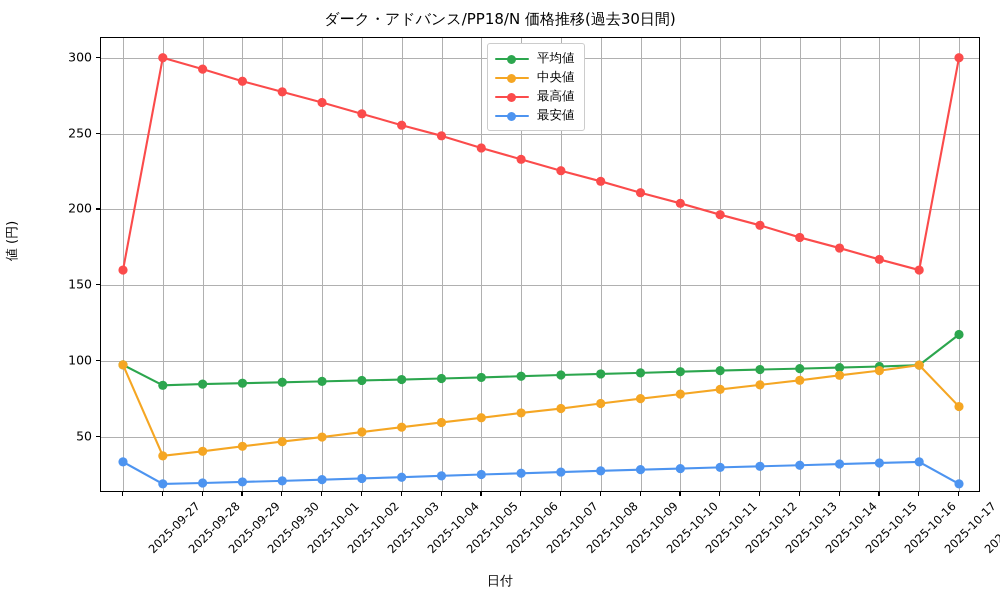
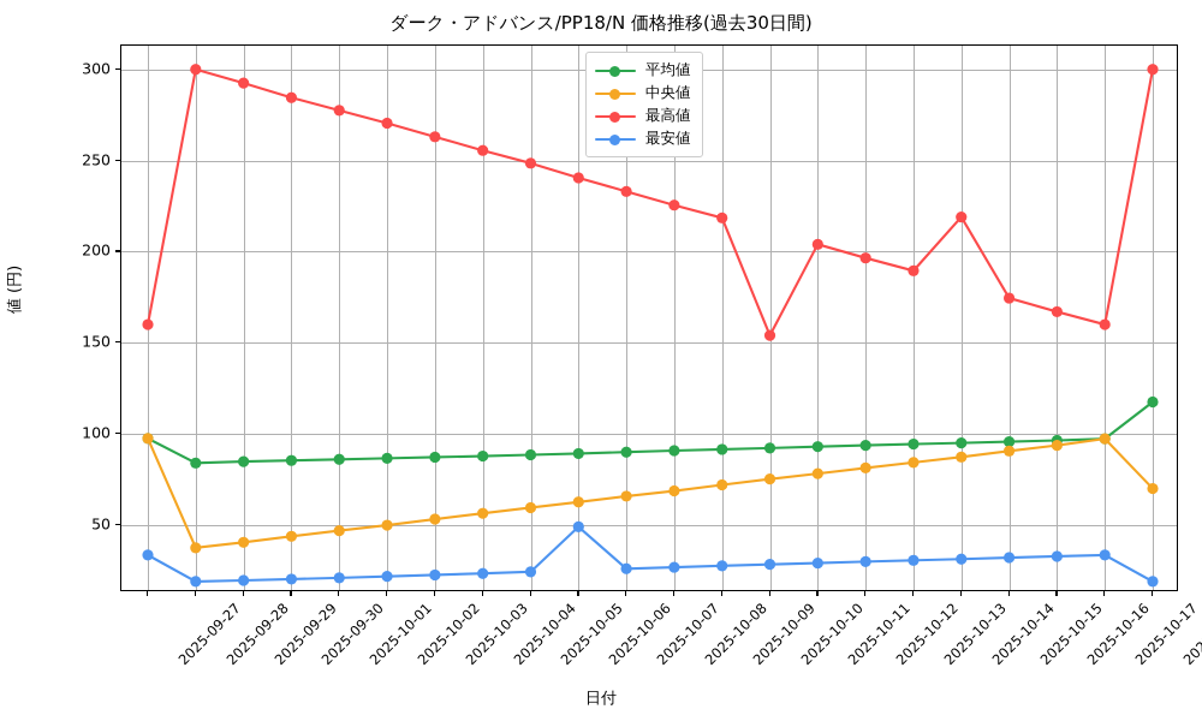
最安値/2025-10-06: 25 -> 49
最高値/2025-10-10: 211 -> 154
最高値/2025-10-14: 182 -> 219
